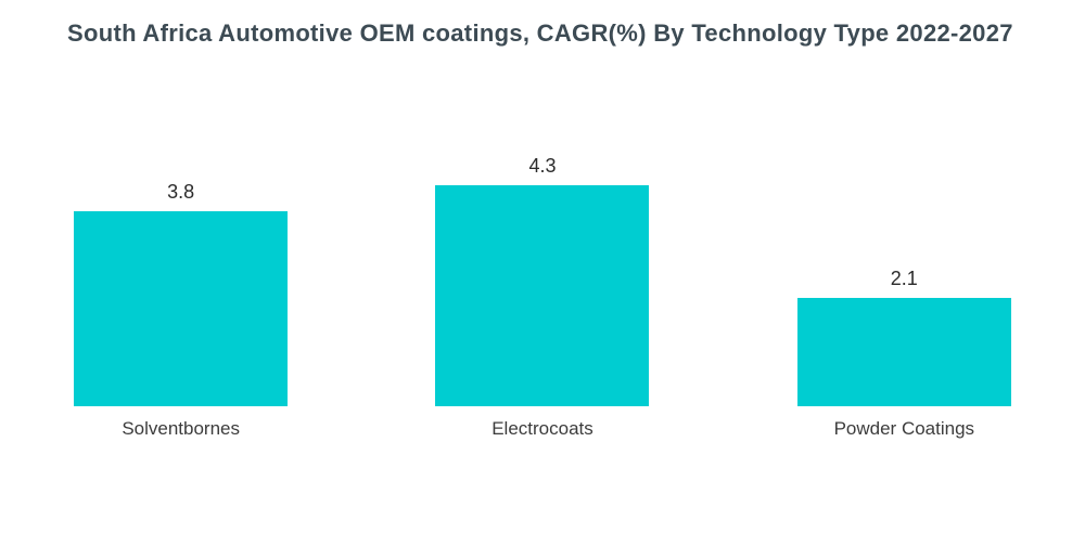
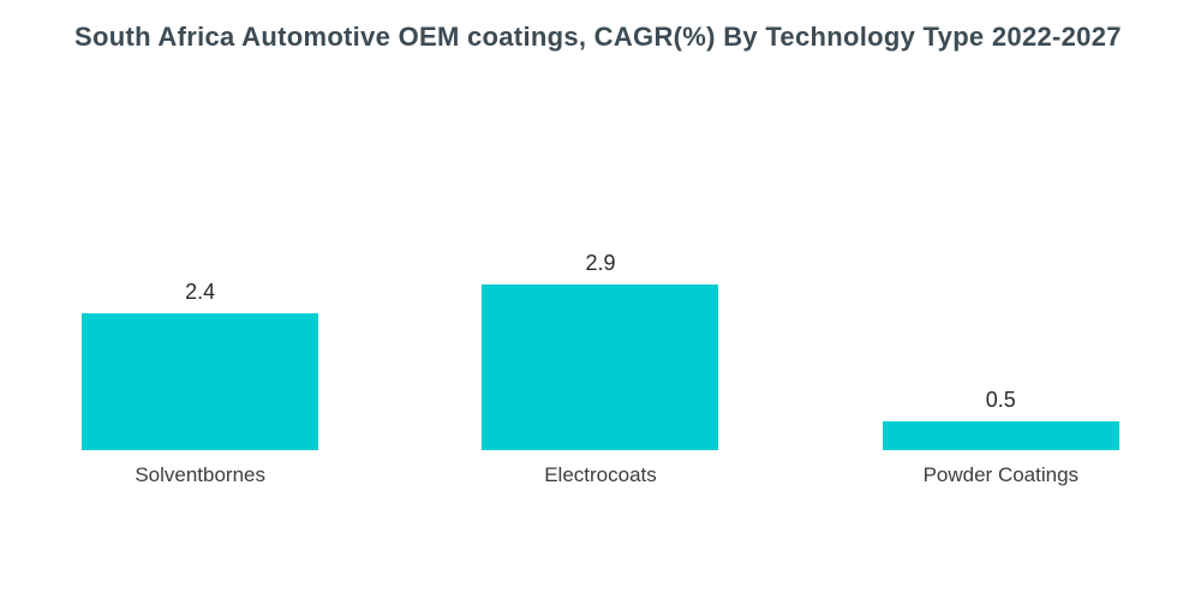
Solventbornes: 3.8 -> 2.4
Electrocoats: 4.3 -> 2.9
Powder Coatings: 2.1 -> 0.5
